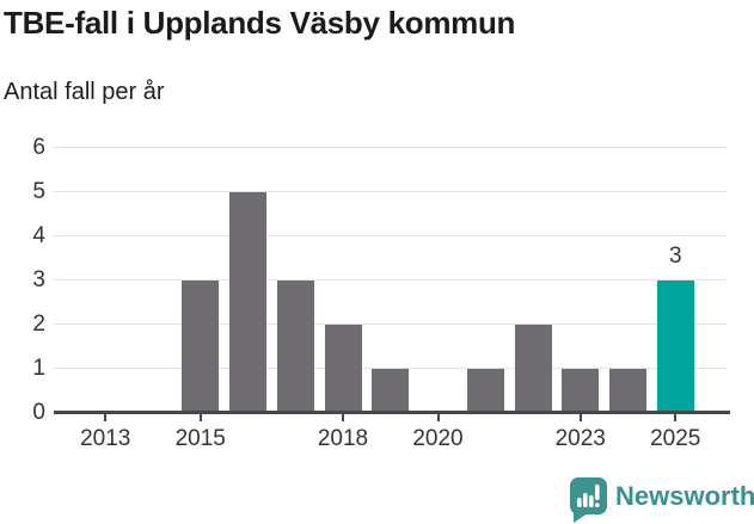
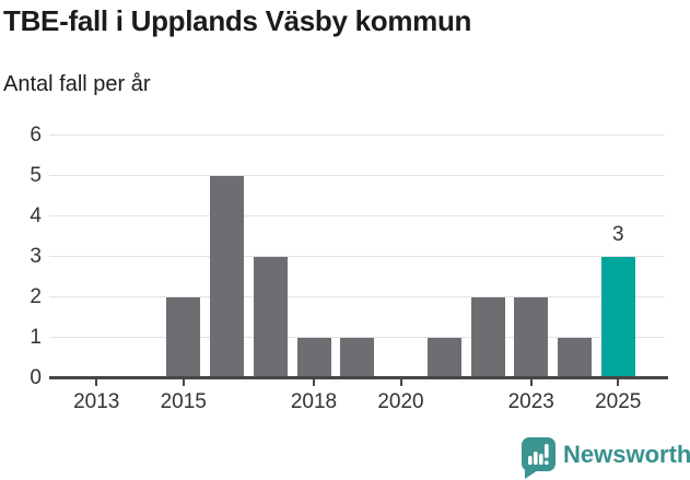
2015: 3 -> 2
2018: 2 -> 1
2023: 1 -> 2
